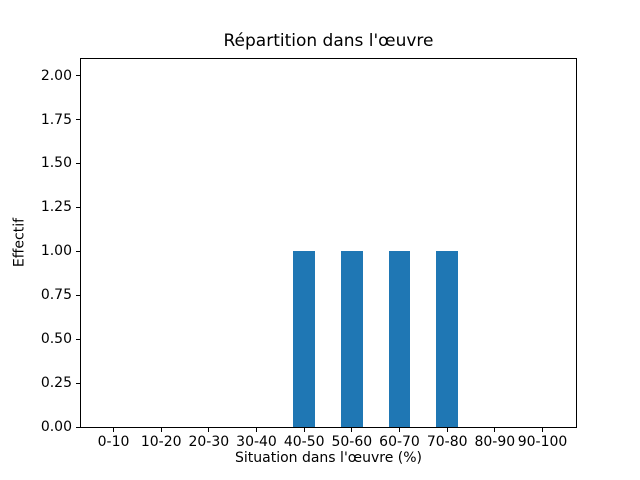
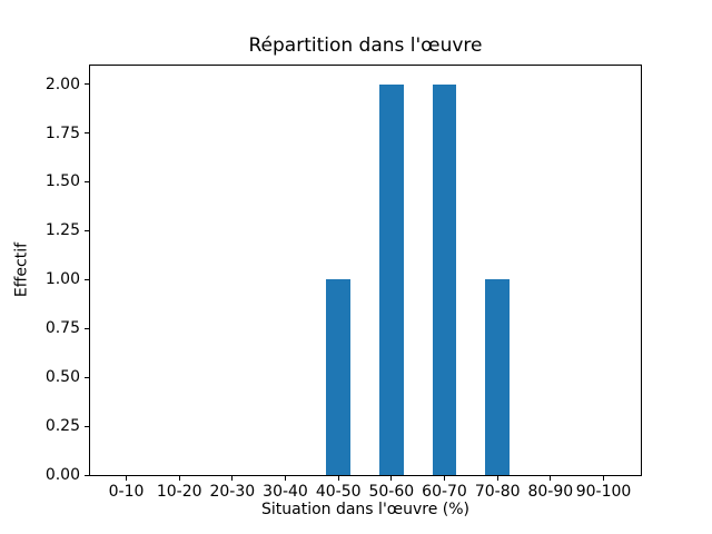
50-60: 1 -> 2
60-70: 1 -> 2
